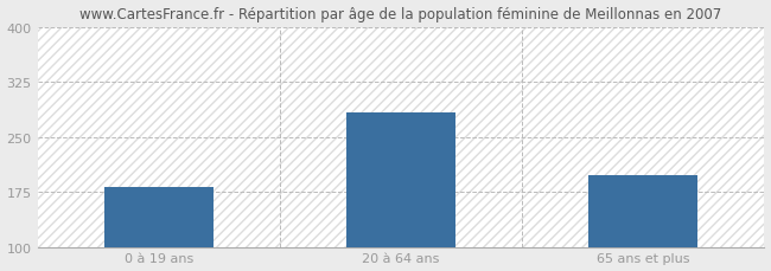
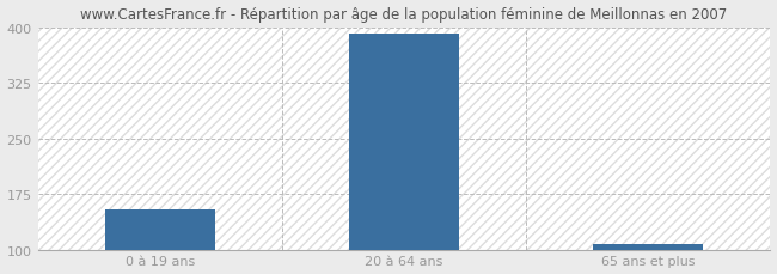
0 à 19 ans: 182 -> 155
20 à 64 ans: 284 -> 392
65 ans et plus: 198 -> 107
